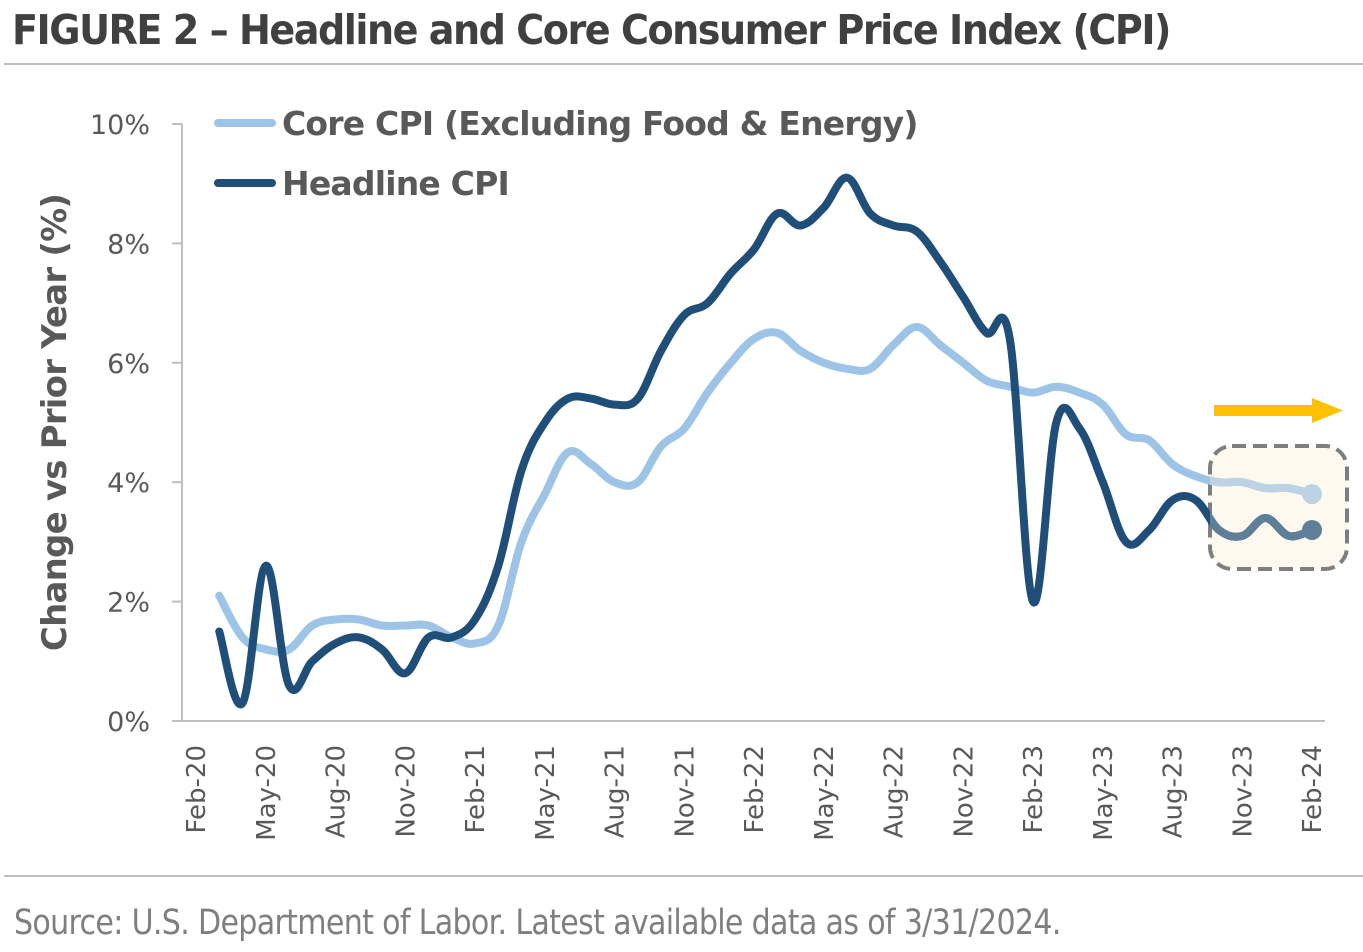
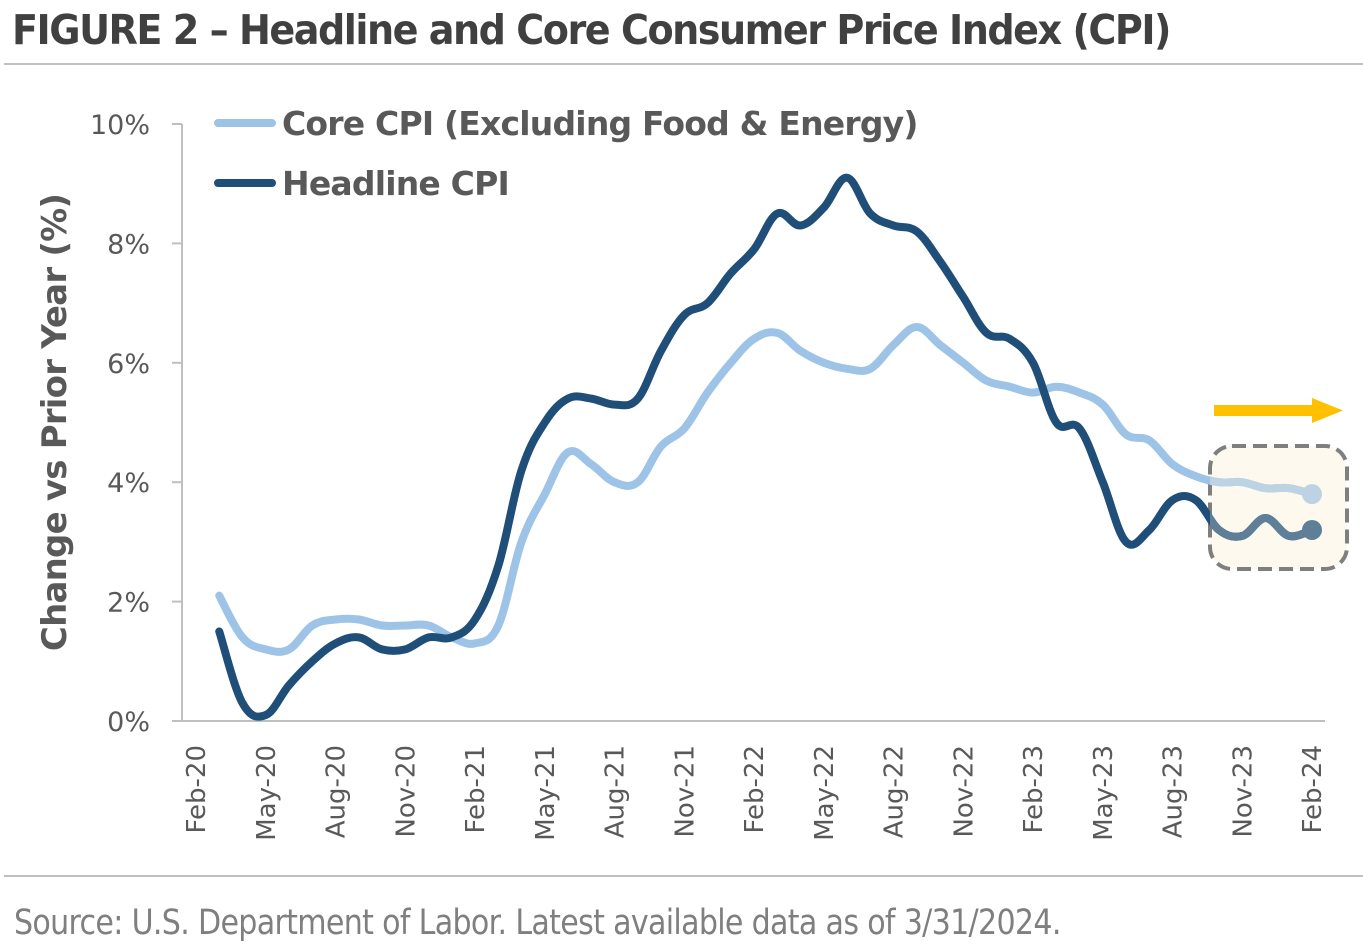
Headline CPI/May-20: 2.6% -> 0.1%
Headline CPI/Nov-20: 0.8% -> 1.2%
Headline CPI/Feb-23: 2.0% -> 6.0%
